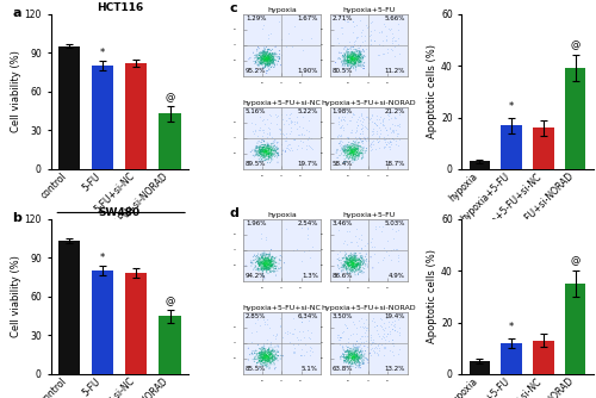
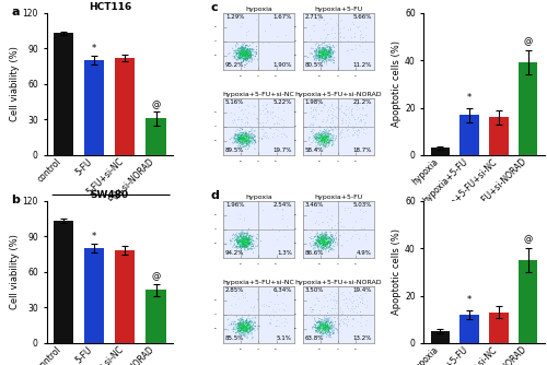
HCT116/control: 95 -> 103
HCT116/5-FU+si-NORAD: 43 -> 31
